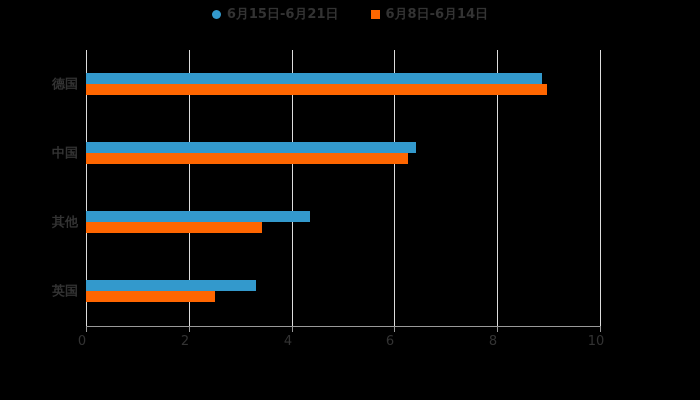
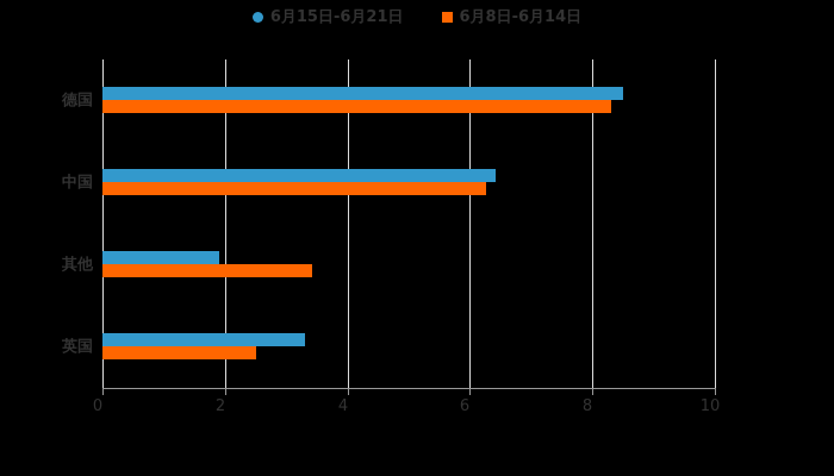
6月15日-6月21日/德国: 8.9 -> 8.5
6月8日-6月14日/德国: 9.0 -> 8.3
6月15日-6月21日/其他: 4.4 -> 1.9
